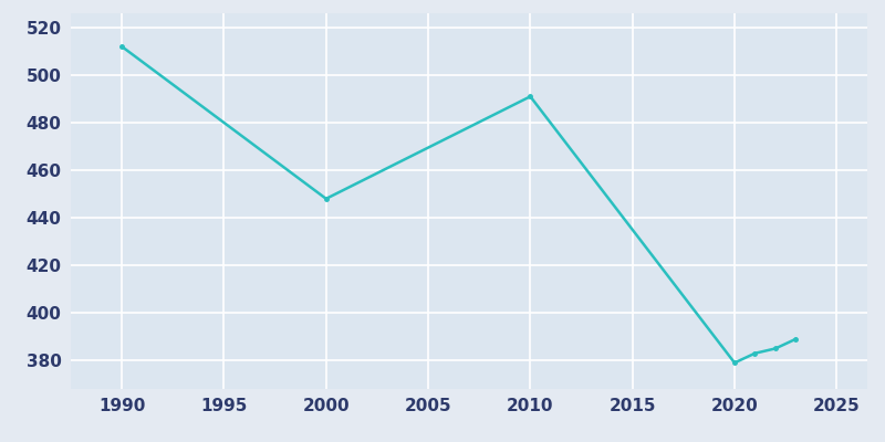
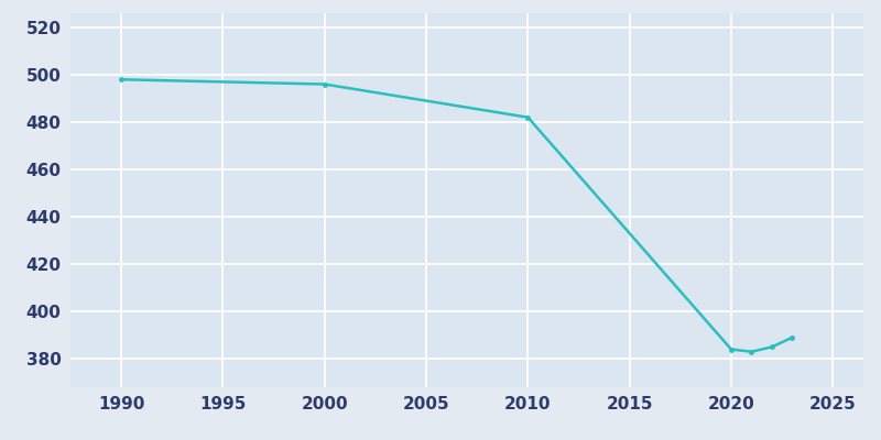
1990: 512 -> 498
2000: 448 -> 496
2010: 491 -> 482
2020: 379 -> 384
